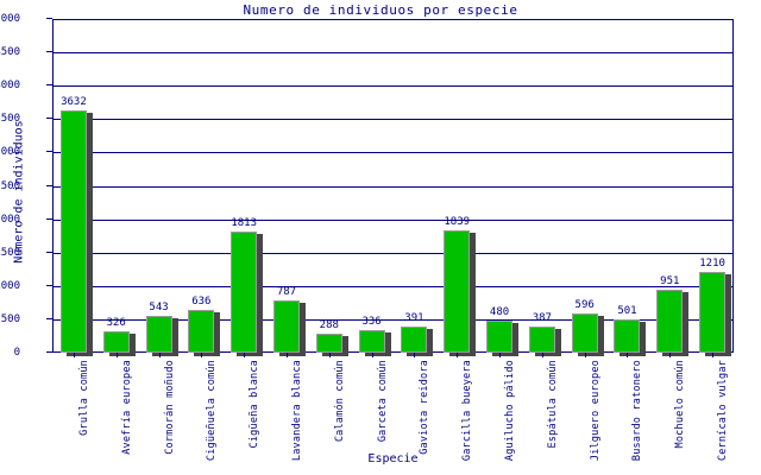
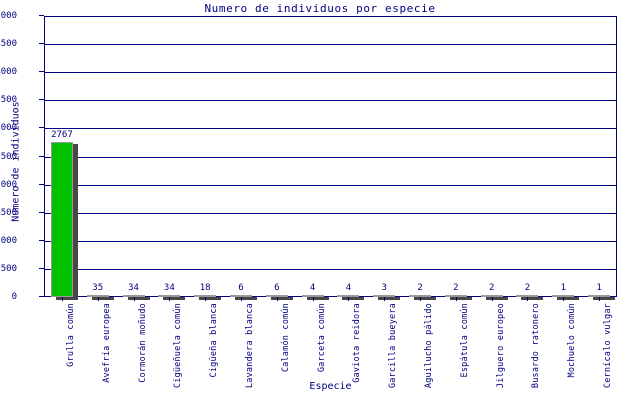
Grulla común: 3632 -> 2767
Avefría europea: 326 -> 35
Cormorán moñudo: 543 -> 34
Cigüeñuela común: 636 -> 34
Cigüeña blanca: 1813 -> 18
Lavandera blanca: 787 -> 6
Calamón común: 288 -> 6
Garceta común: 336 -> 4
Gaviota reidora: 391 -> 4
Garcilla bueyera: 1839 -> 3
Aguilucho pálido: 480 -> 2
Espátula común: 387 -> 2
Jilguero europeo: 596 -> 2
Busardo ratonero: 501 -> 2
Mochuelo común: 951 -> 1
Cernícalo vulgar: 1210 -> 1
